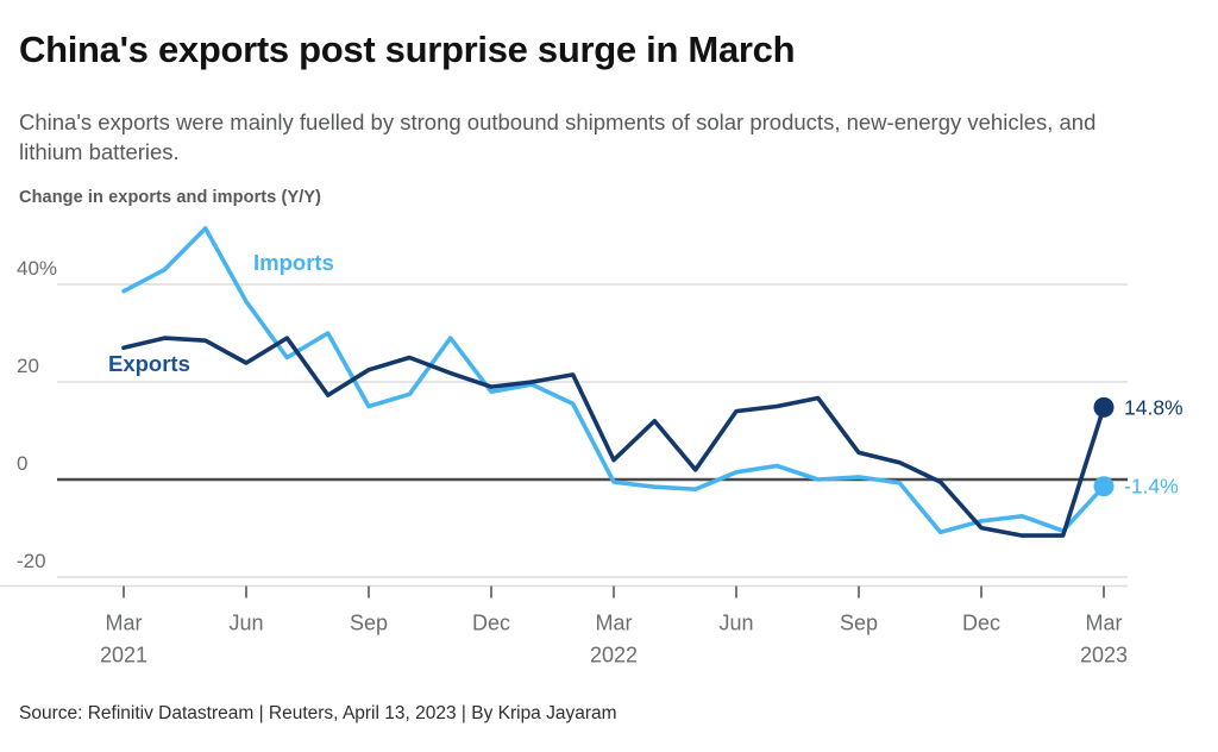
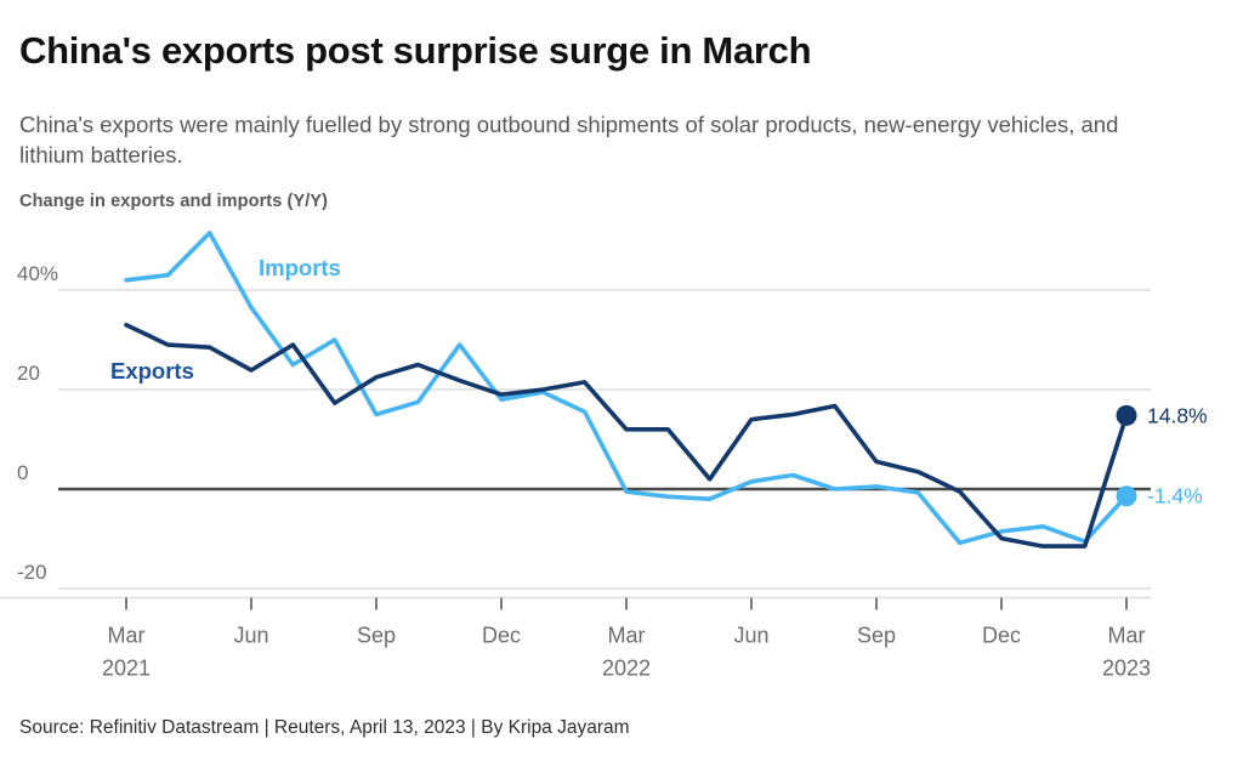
Exports/Mar 2021: 27% -> 33%
Imports/Mar 2021: 39% -> 42%
Exports/Mar 2022: 4% -> 12%
